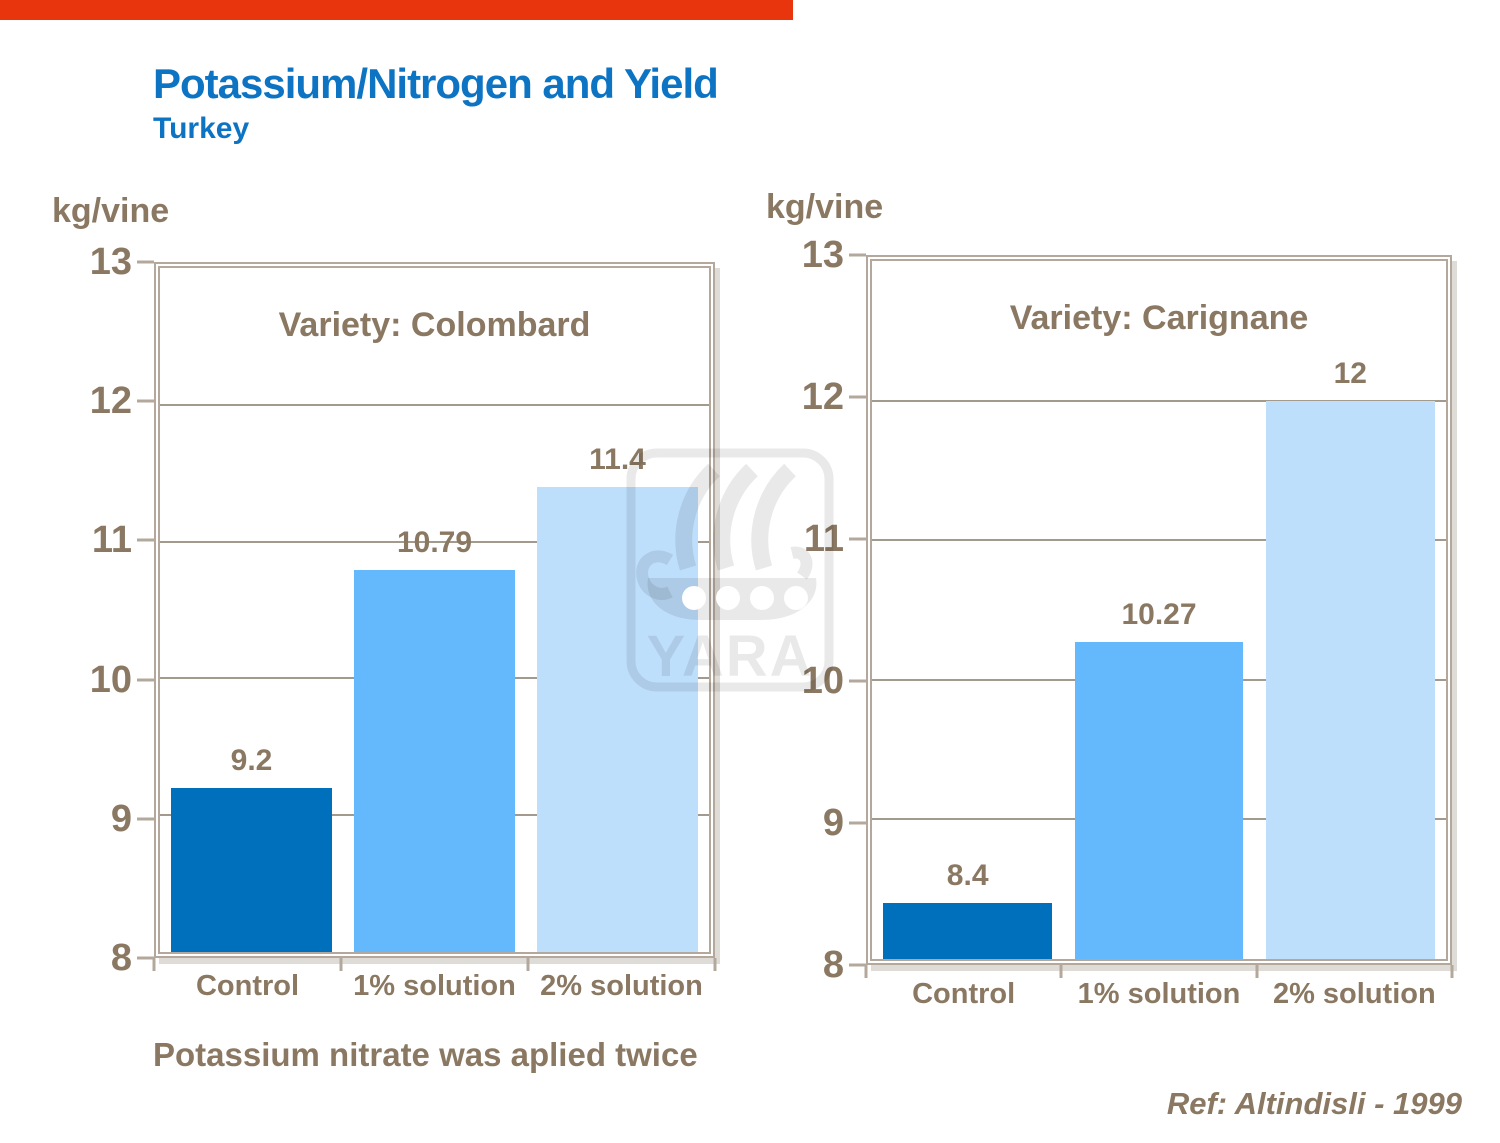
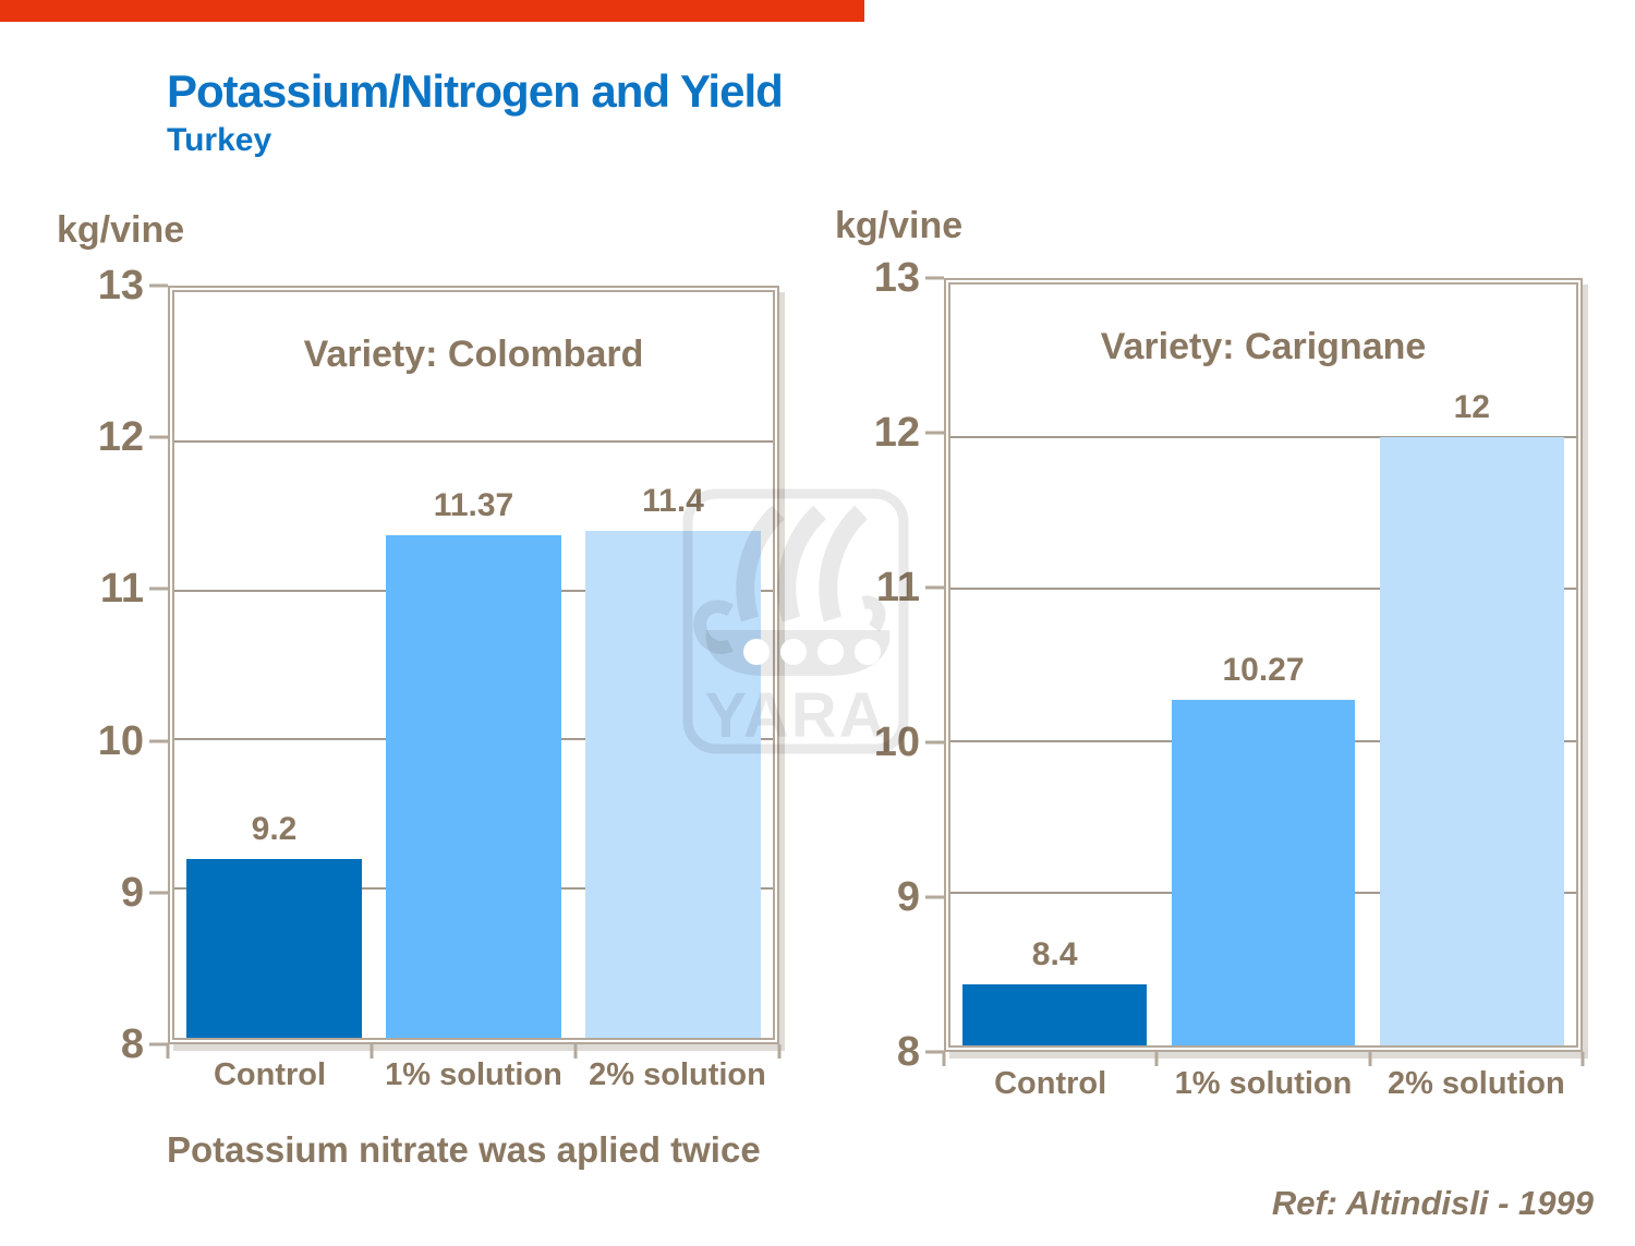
Variety: Colombard/1% solution: 10.79 -> 11.37
